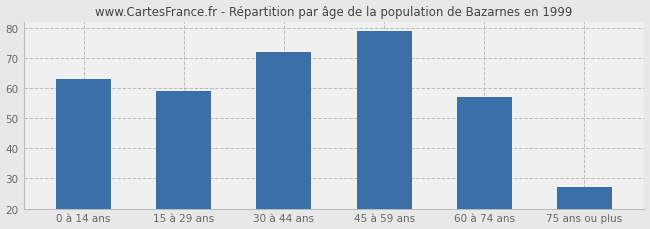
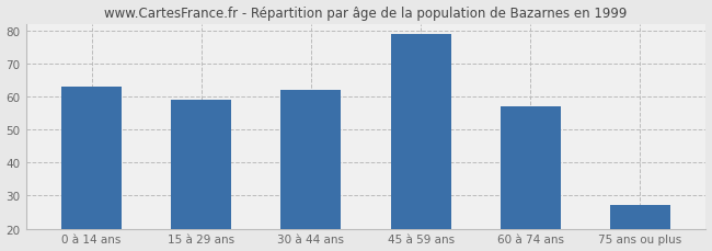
30 à 44 ans: 72 -> 62
